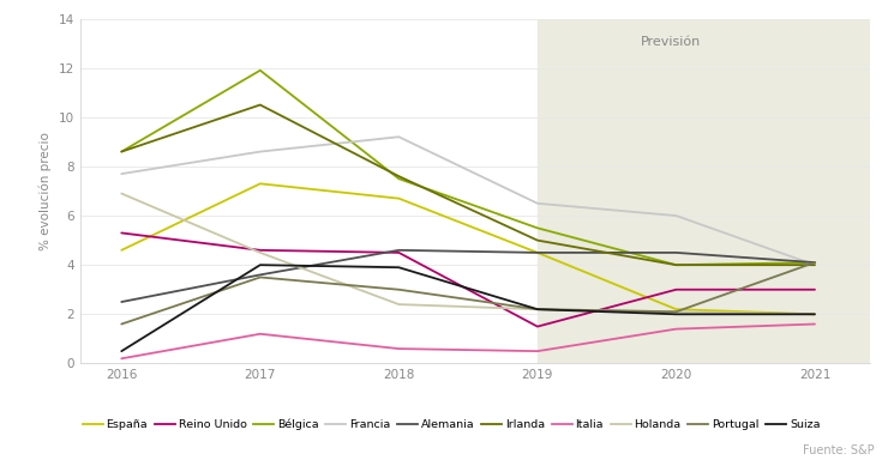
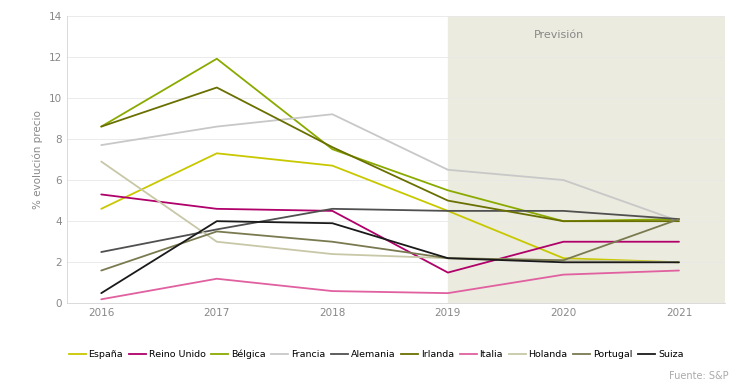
Holanda/2017: 4.5 -> 3.0
